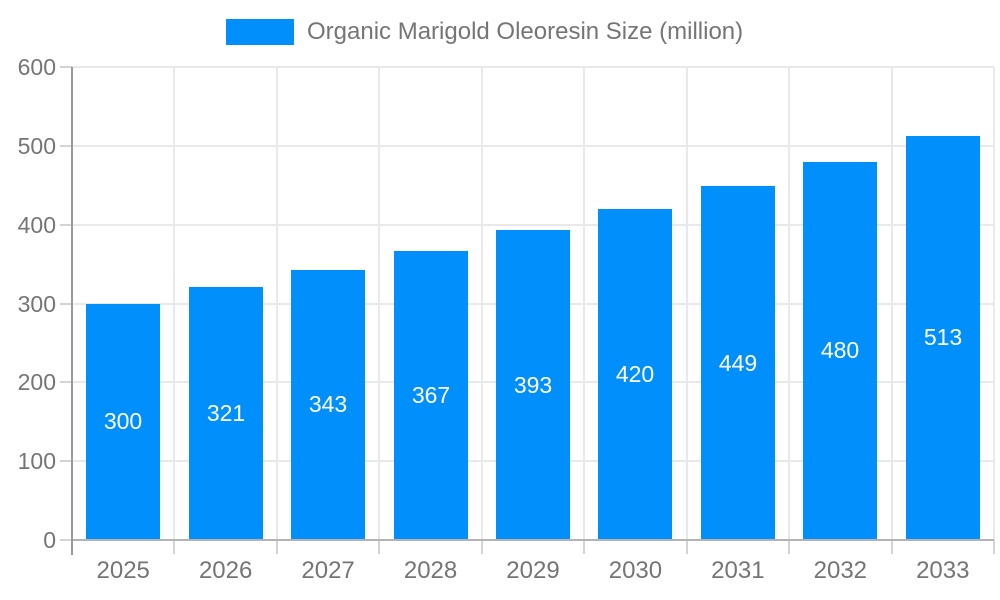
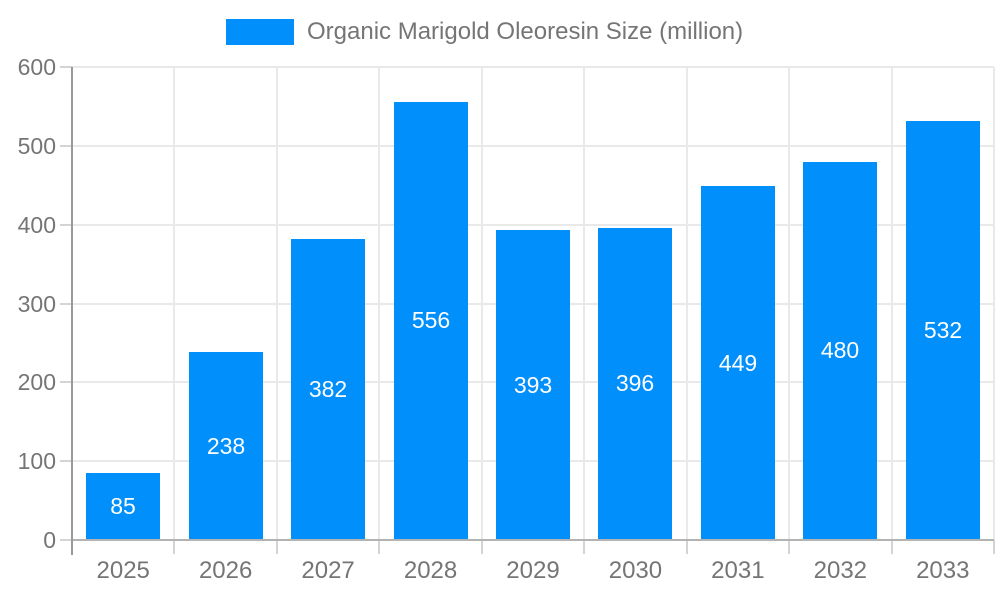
2025: 300 -> 85
2026: 321 -> 238
2027: 343 -> 382
2028: 367 -> 556
2030: 420 -> 396
2033: 513 -> 532
